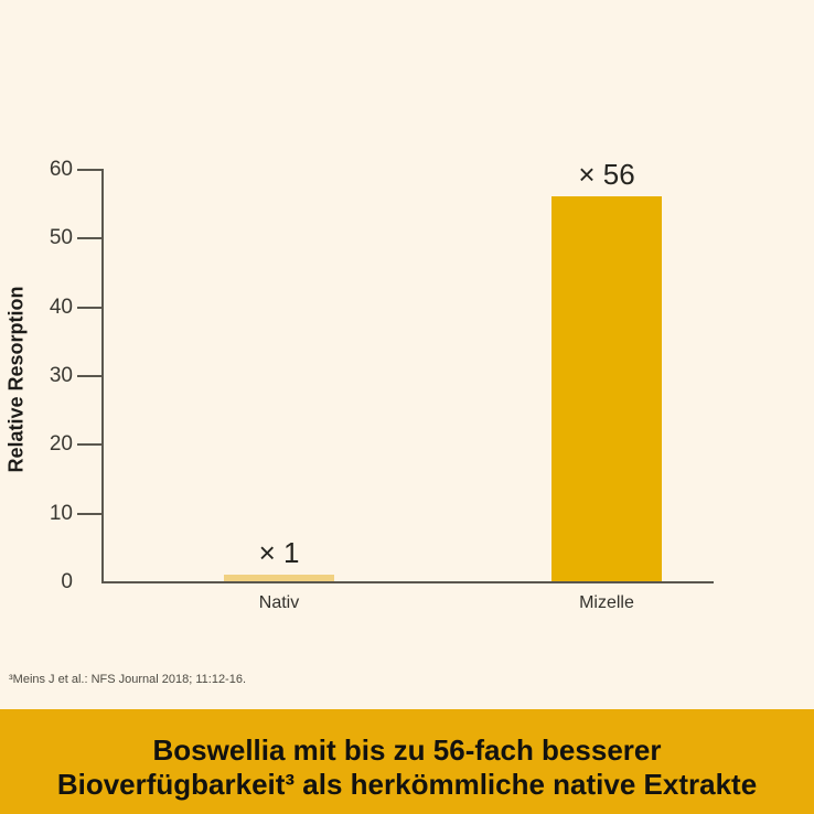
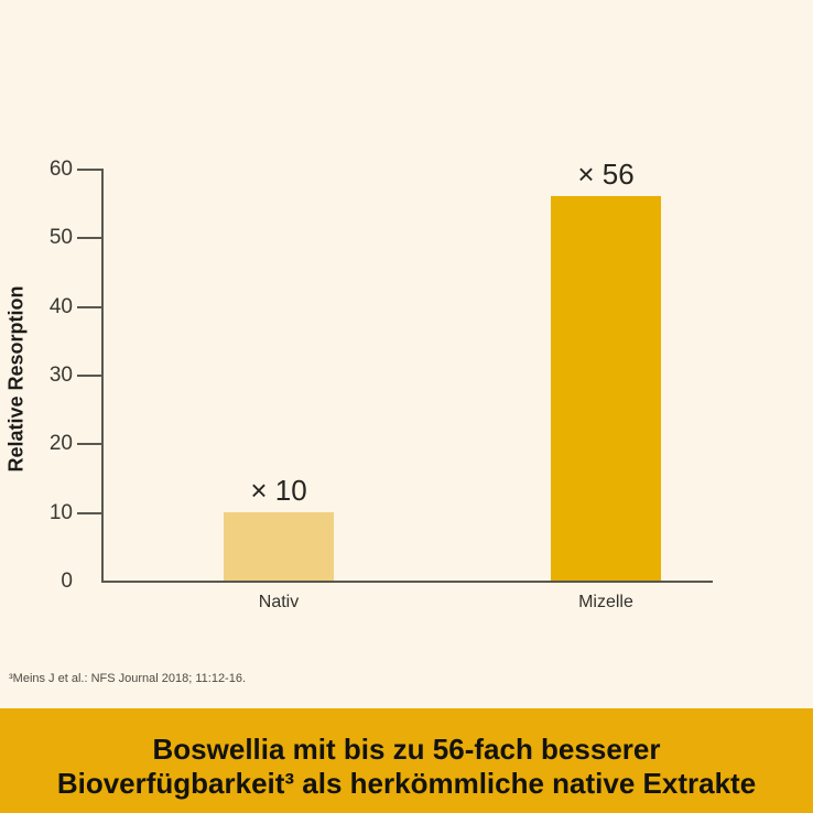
Nativ: 1 -> 10
